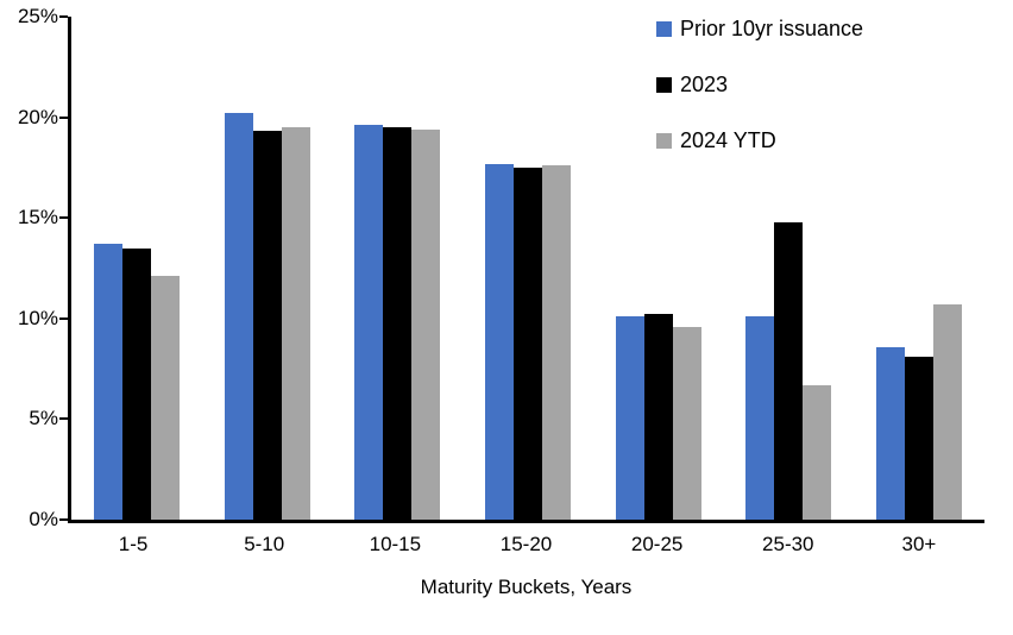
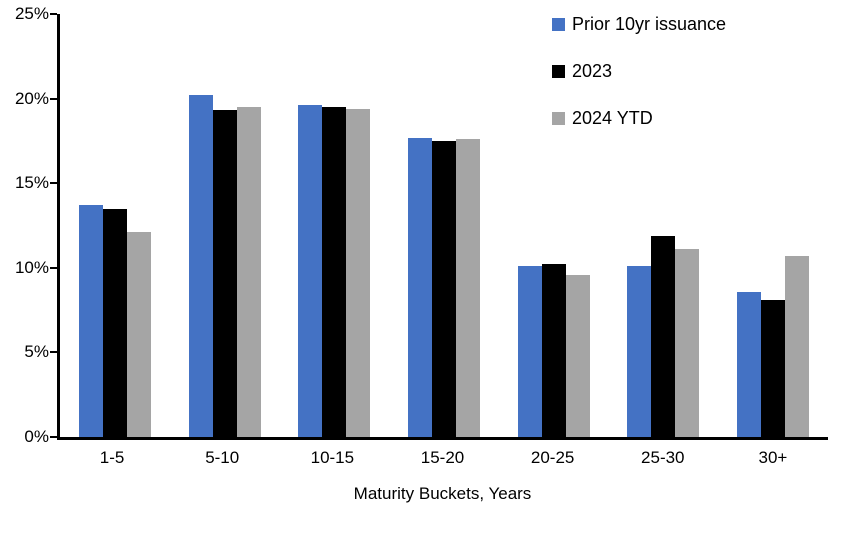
2023/25-30: 14.8% -> 11.9%
2024 YTD/25-30: 6.7% -> 11.1%
